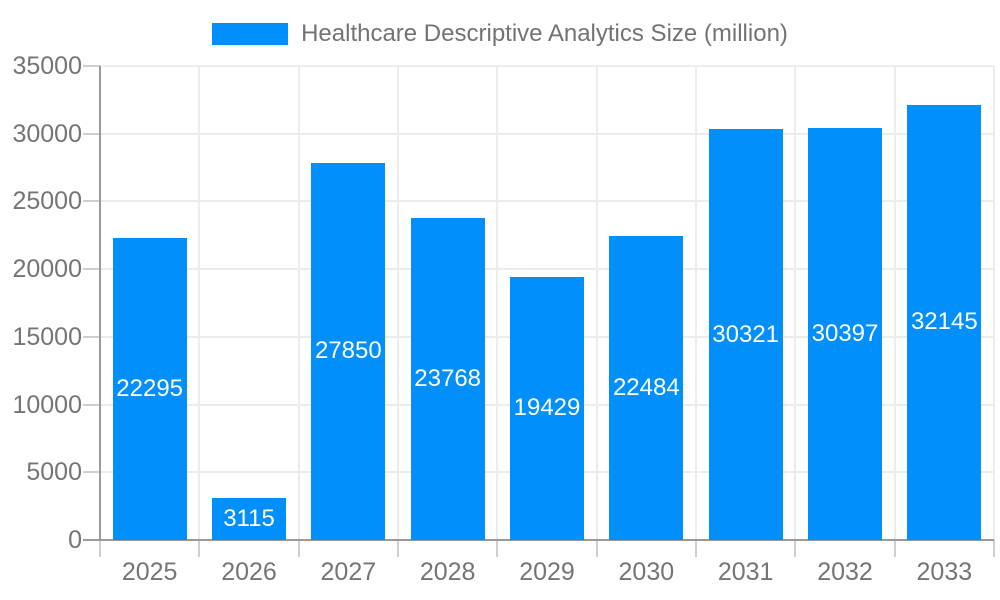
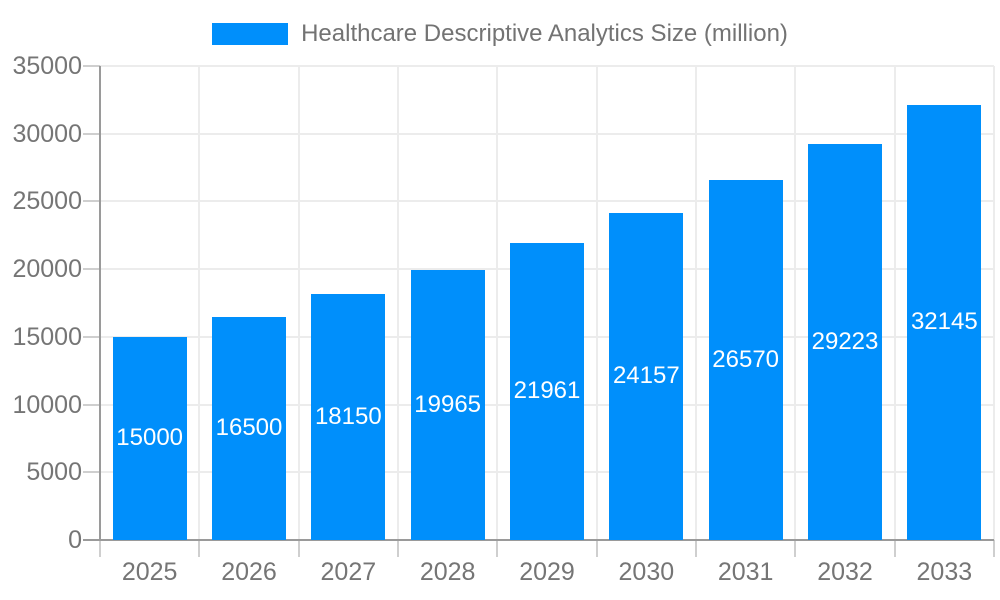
2025: 22295 -> 15000
2026: 3115 -> 16500
2027: 27850 -> 18150
2028: 23768 -> 19965
2029: 19429 -> 21961
2030: 22484 -> 24157
2031: 30321 -> 26570
2032: 30397 -> 29223
